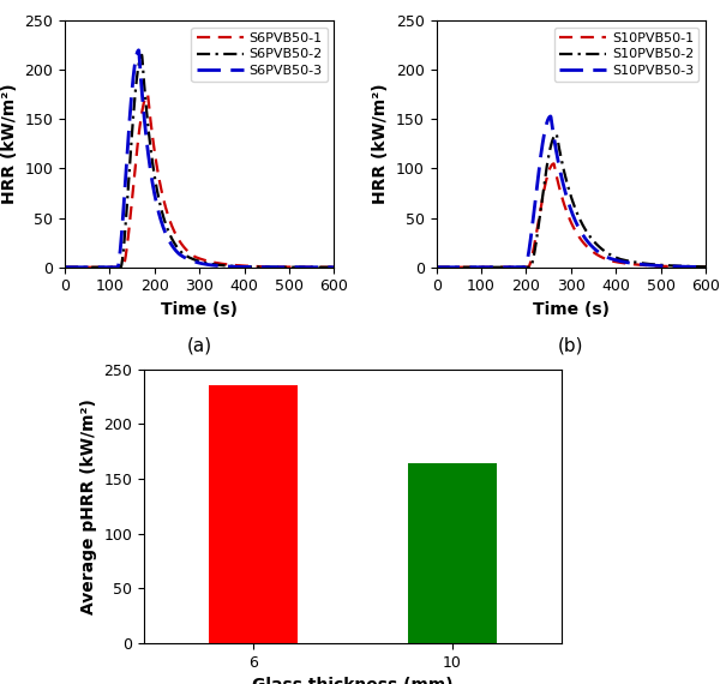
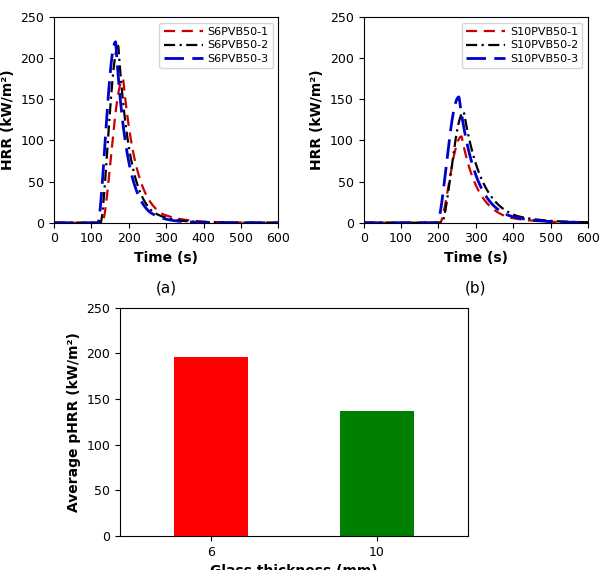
6: 236 -> 196
10: 164 -> 137
